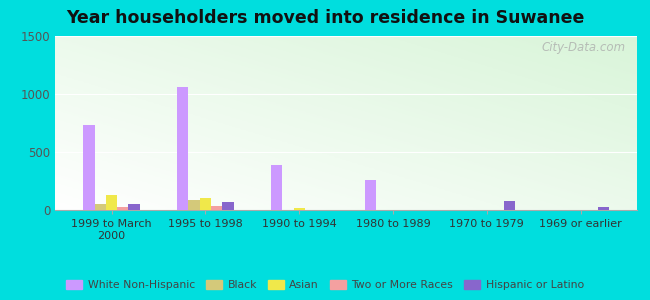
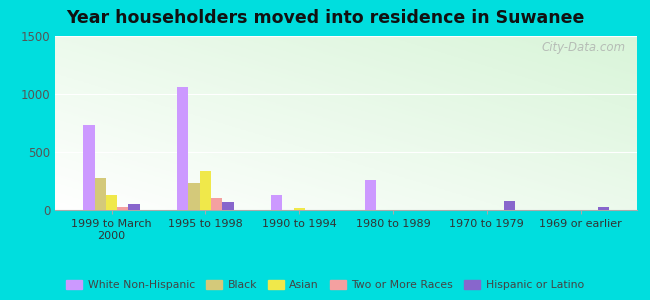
Black/1999 to March 2000: 60 -> 280
Black/1995 to 1998: 90 -> 230
Asian/1995 to 1998: 100 -> 340
Two or More Races/1995 to 1998: 40 -> 100
White Non-Hispanic/1990 to 1994: 390 -> 130
